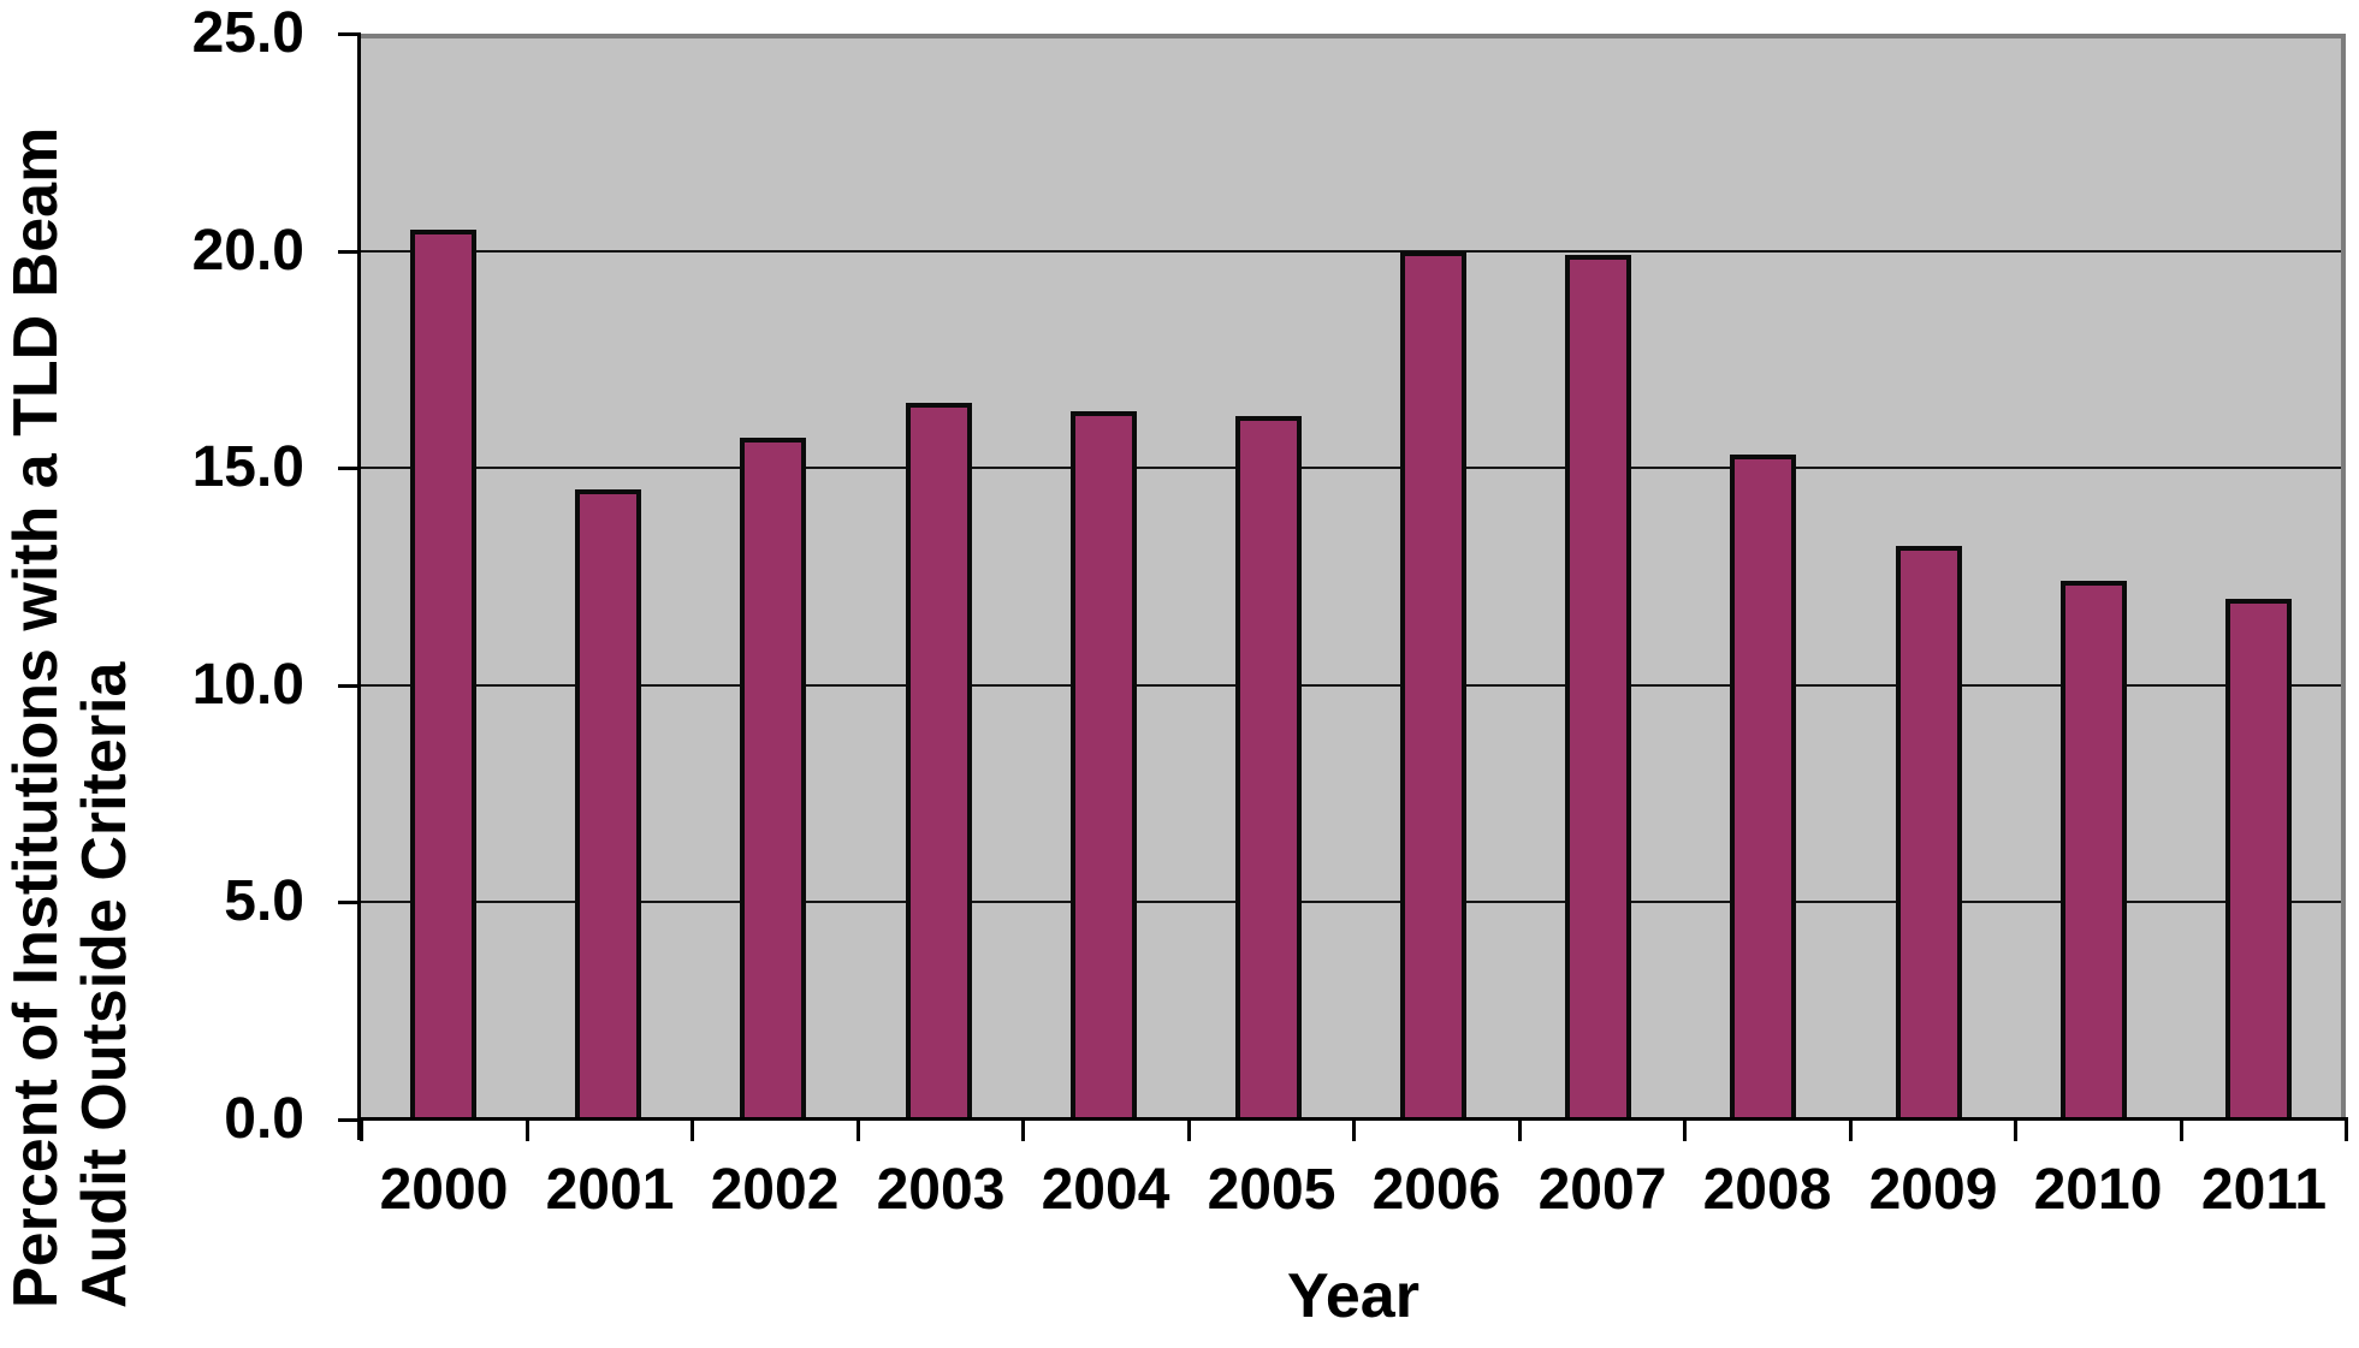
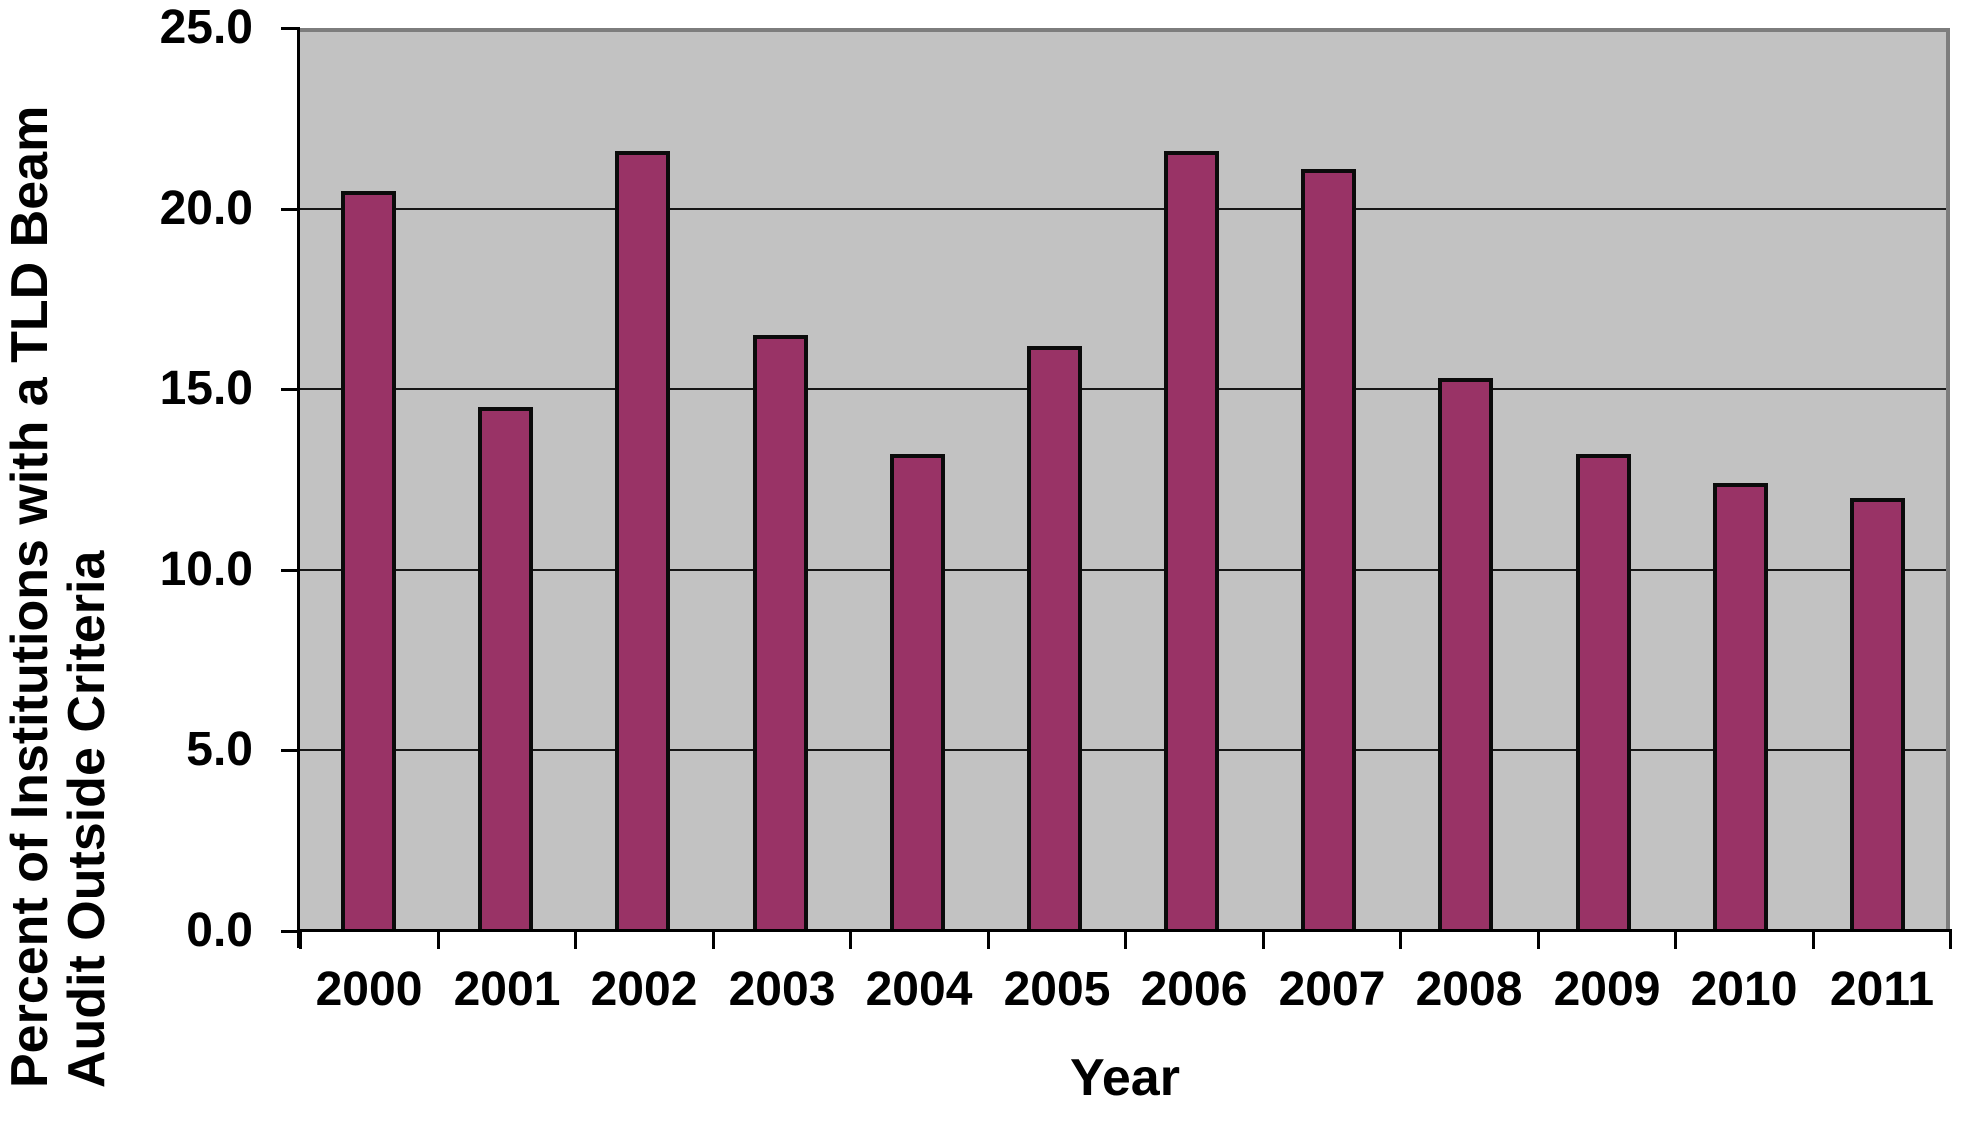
2002: 15.7 -> 21.6
2004: 16.3 -> 13.2
2006: 20.0 -> 21.6
2007: 19.9 -> 21.1
